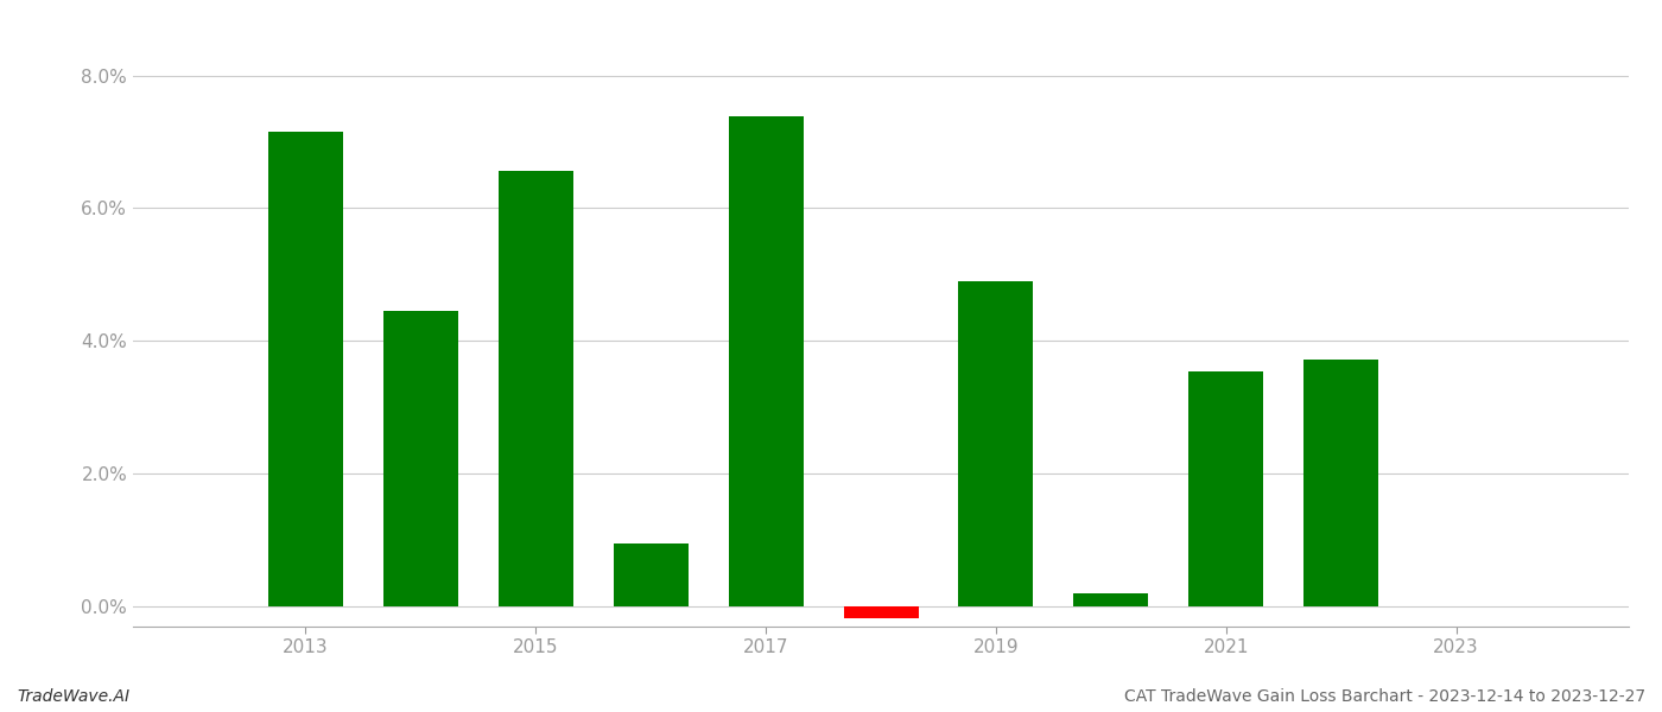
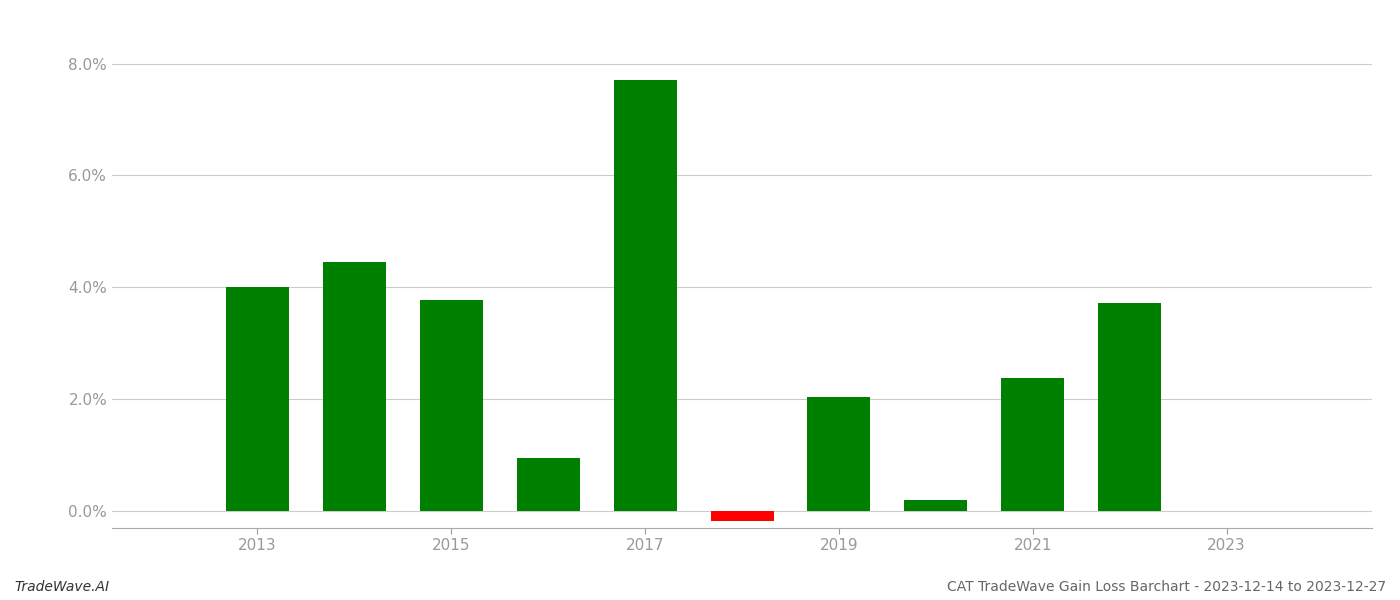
2013: 7.16% -> 4.01%
2015: 6.56% -> 3.78%
2017: 7.38% -> 7.70%
2019: 4.90% -> 2.05%
2021: 3.54% -> 2.38%
